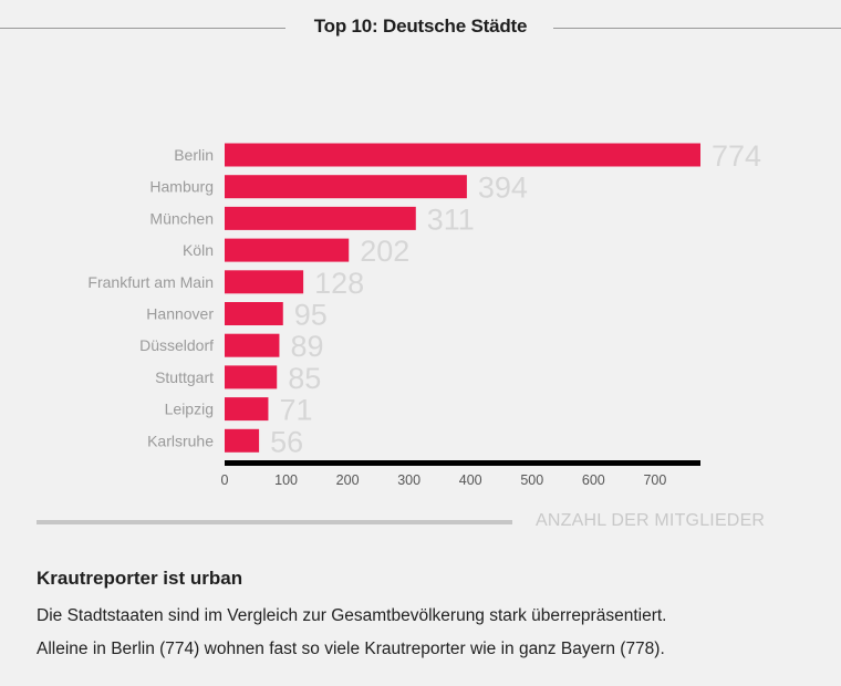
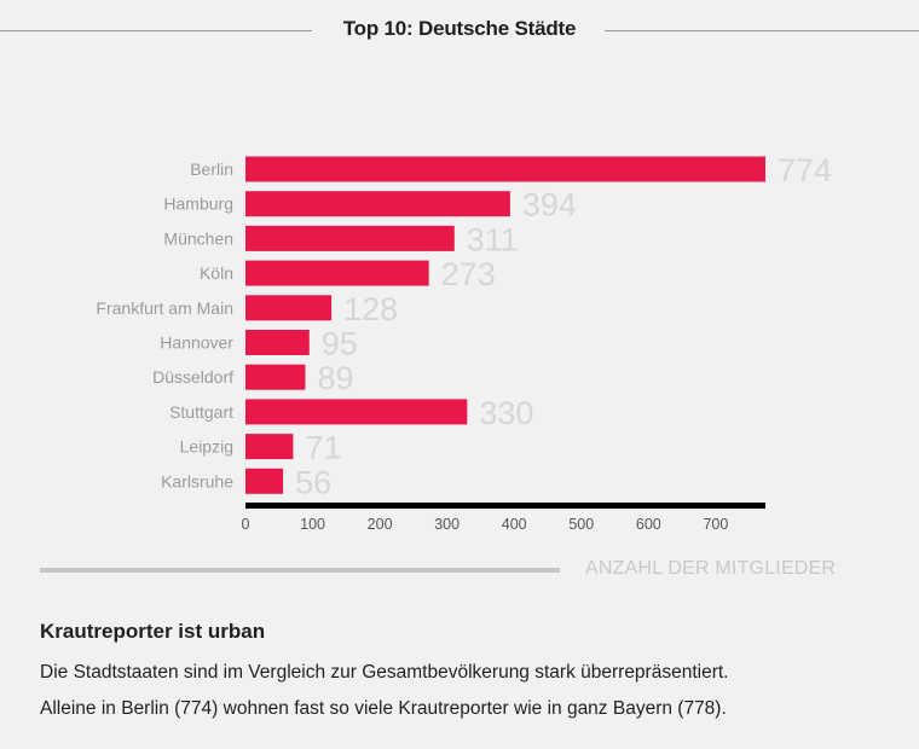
Köln: 202 -> 273
Stuttgart: 85 -> 330
